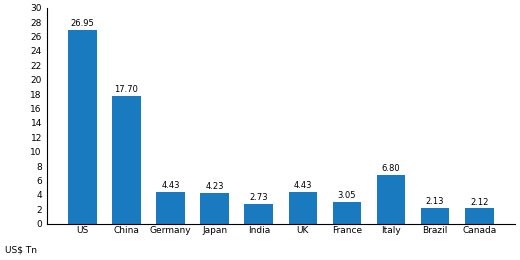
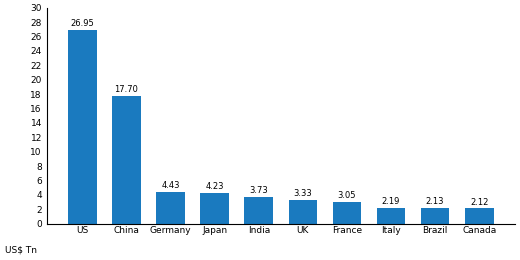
India: 2.73 -> 3.73
UK: 4.43 -> 3.33
Italy: 6.80 -> 2.19
